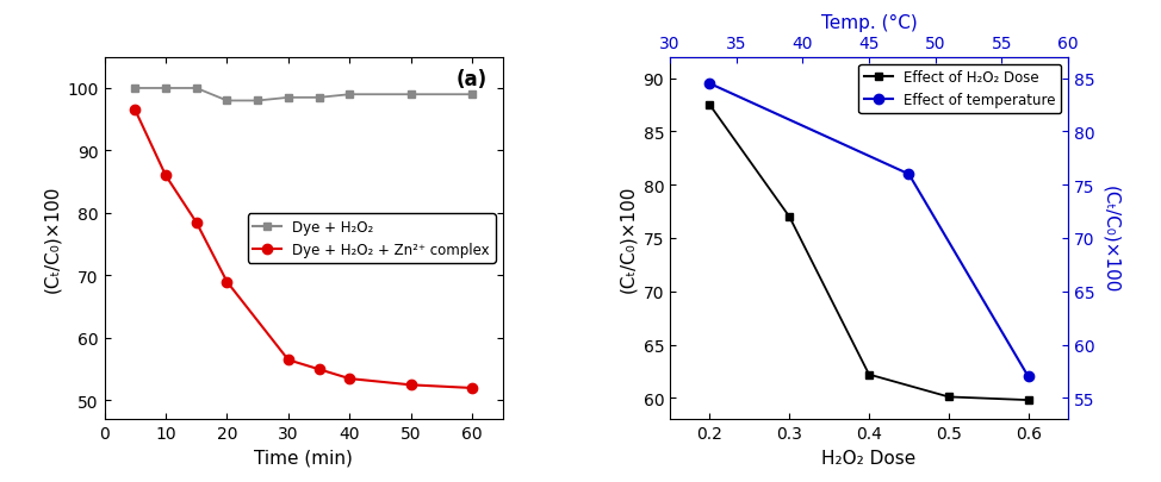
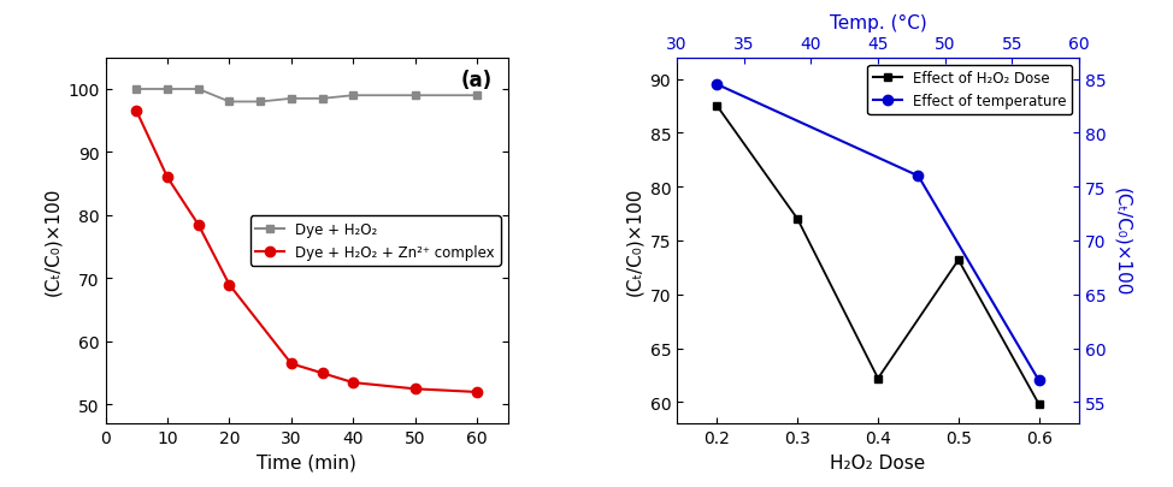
Effect of H₂O₂ Dose/0.5: 60.1 -> 73.2
